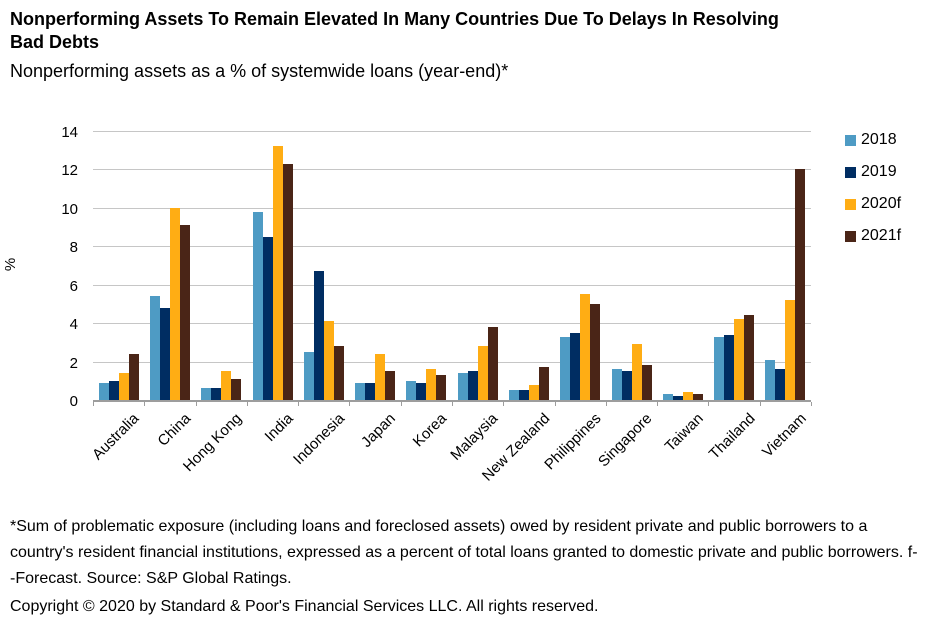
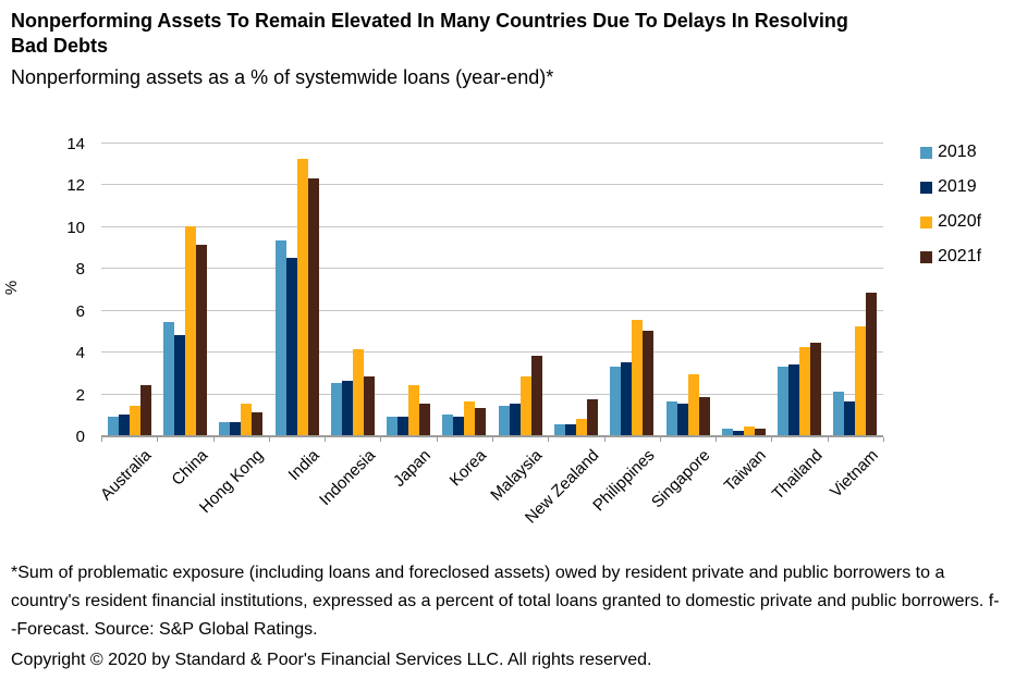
2018/India: 9.8 -> 9.3
2019/Indonesia: 6.7 -> 2.6
2021f/Vietnam: 12.0 -> 6.8
